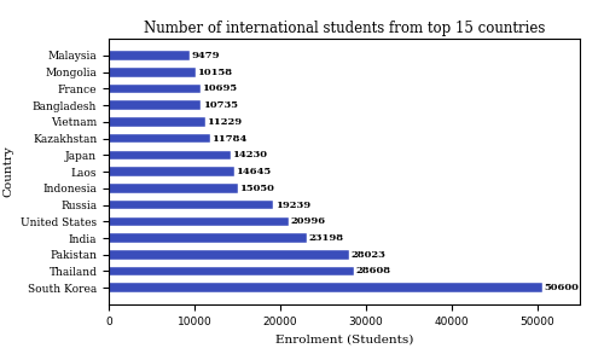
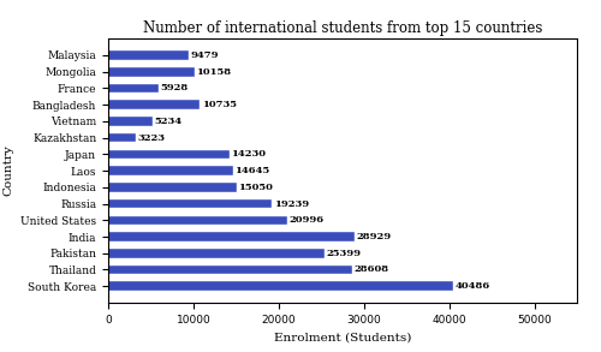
France: 10695 -> 5928
Vietnam: 11229 -> 5234
Kazakhstan: 11784 -> 3223
India: 23198 -> 28929
Pakistan: 28023 -> 25399
South Korea: 50600 -> 40486
